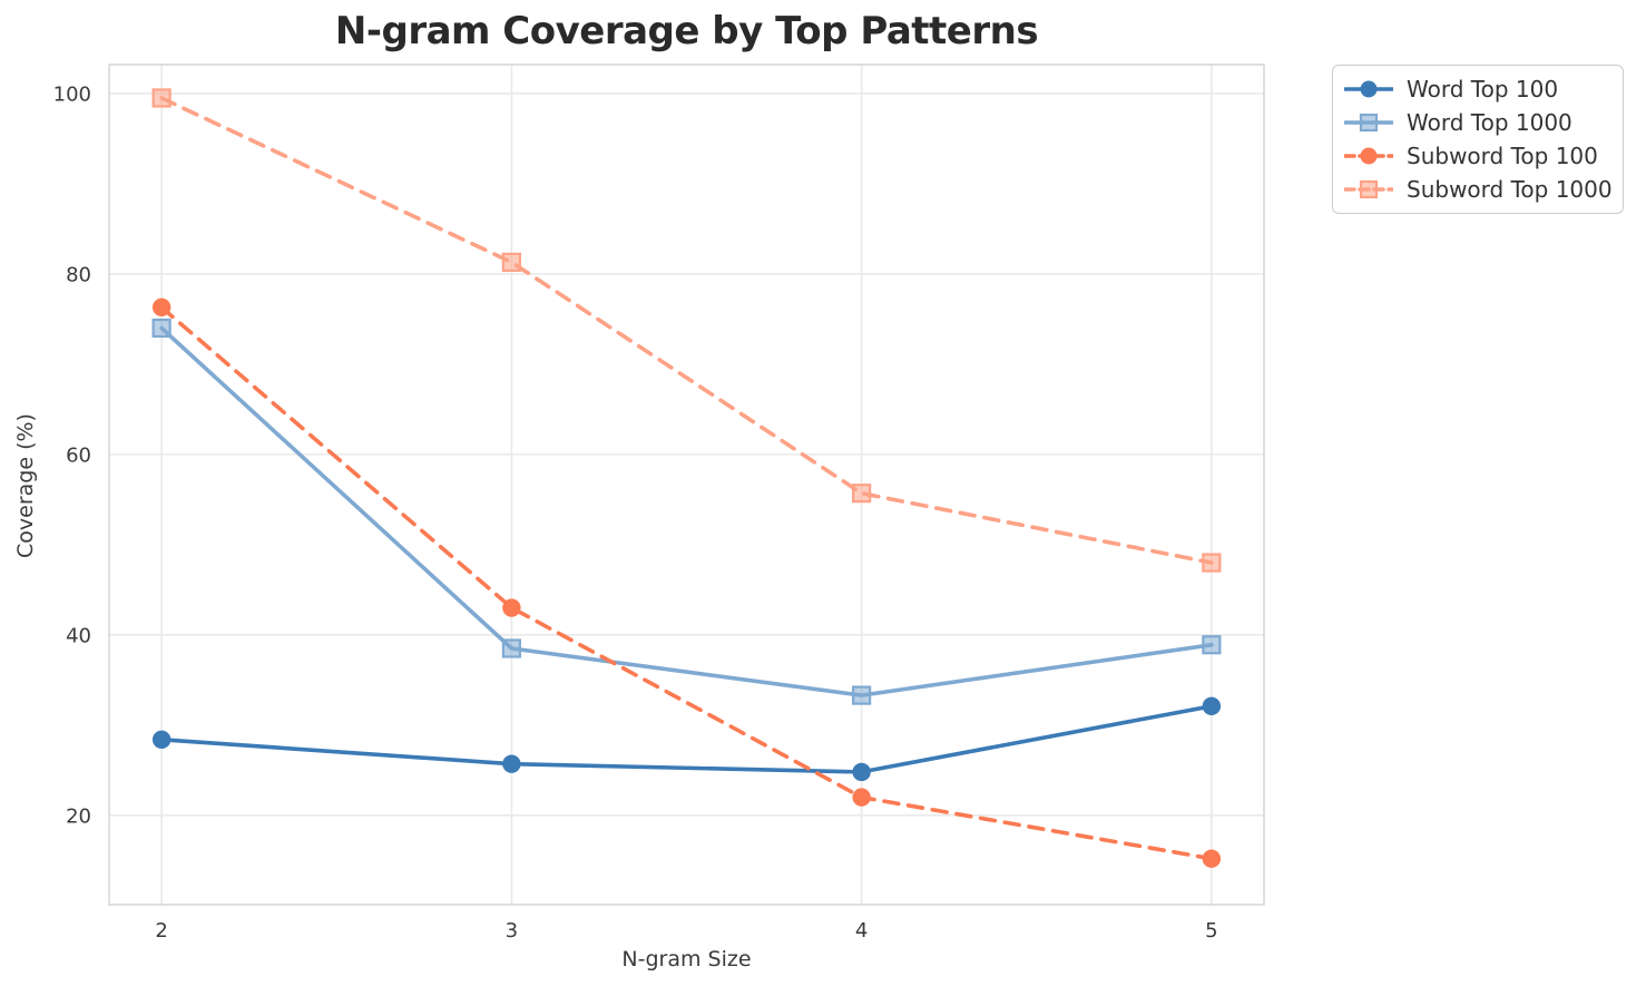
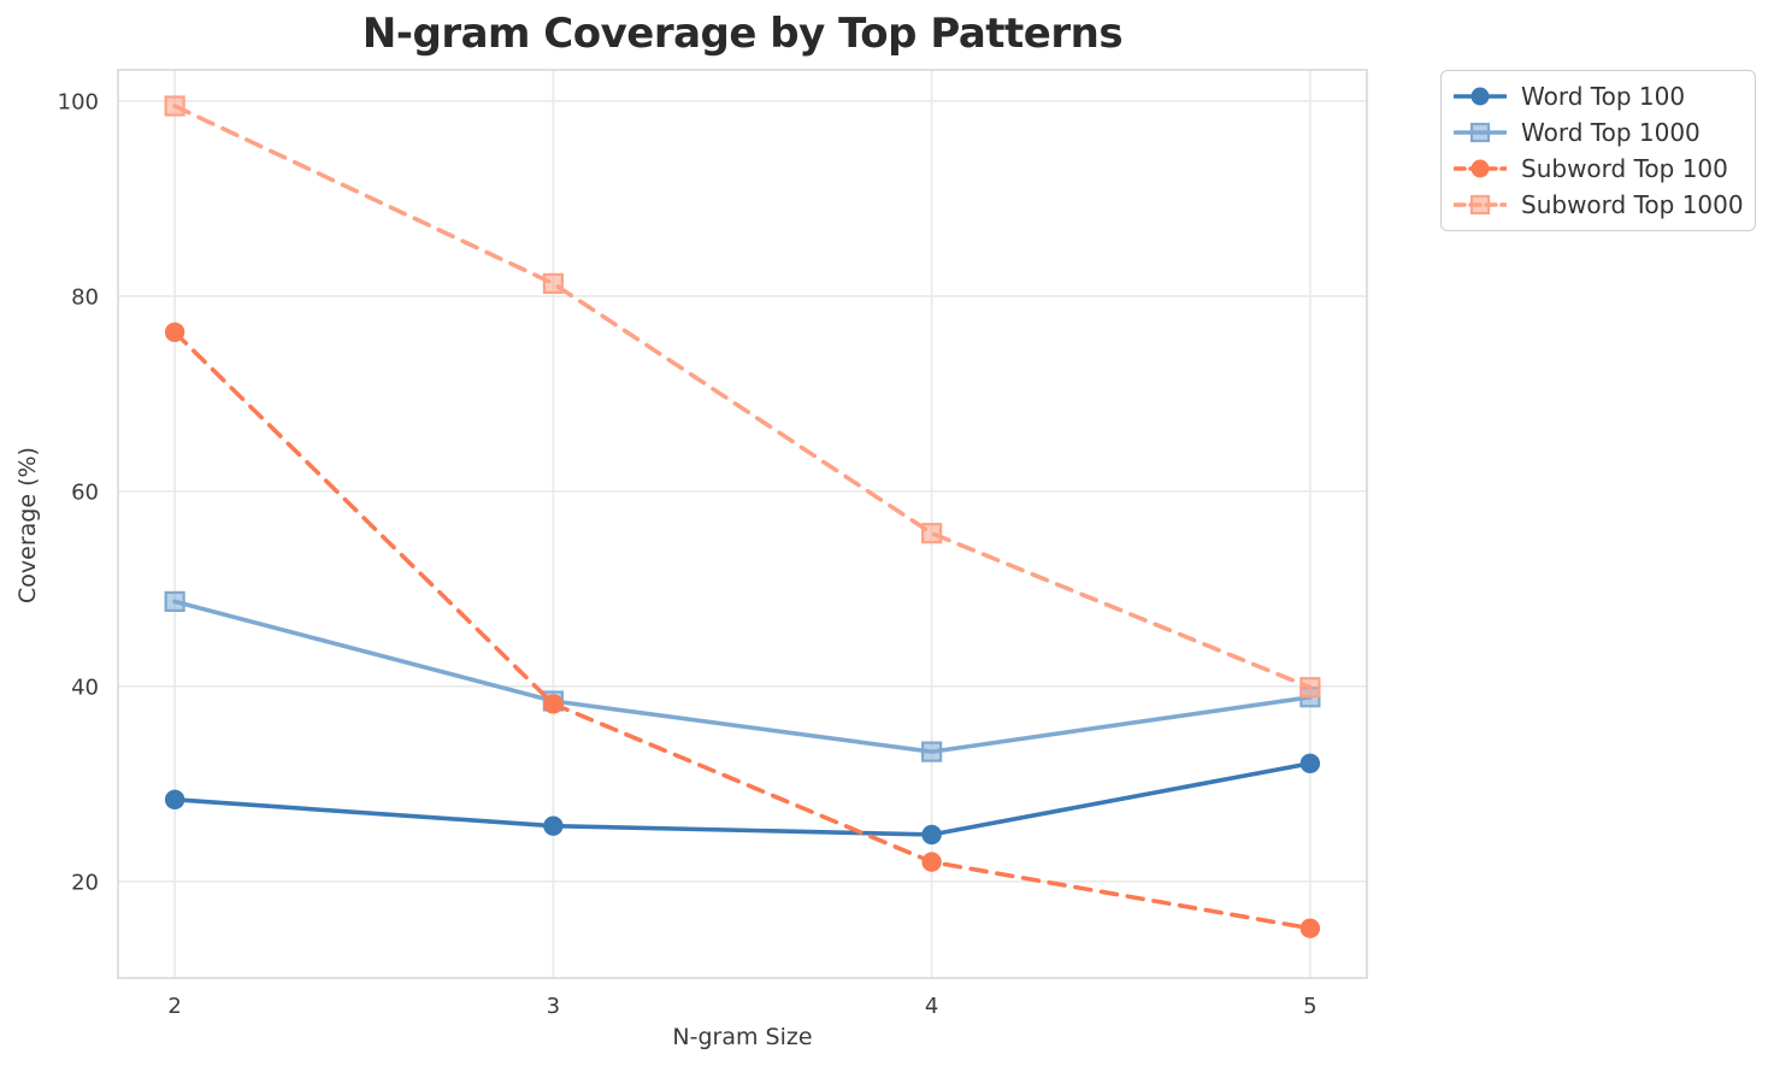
Word Top 1000/2: 74 -> 49
Subword Top 100/3: 43 -> 38
Subword Top 1000/5: 48 -> 40
